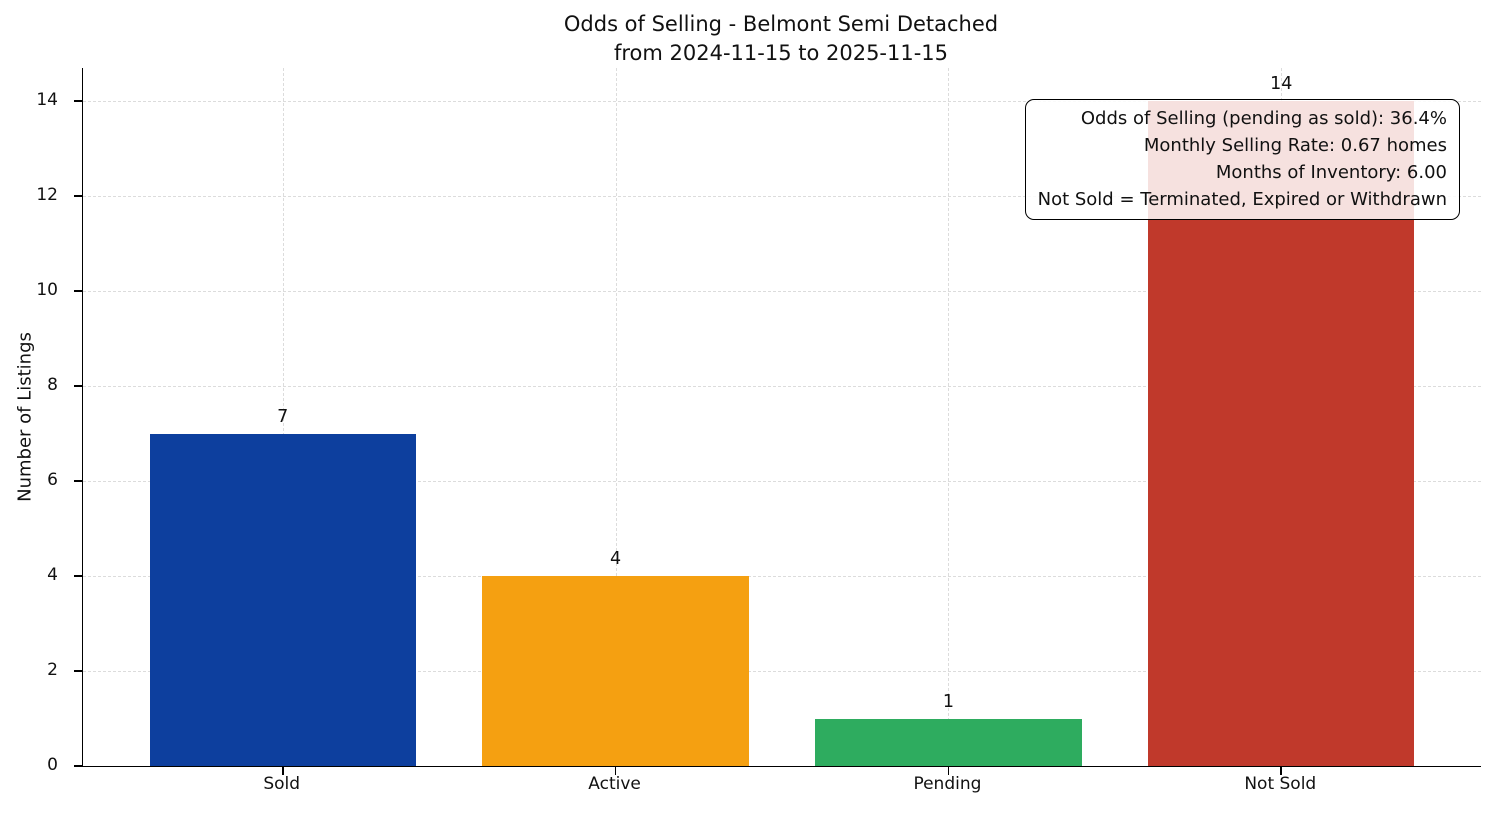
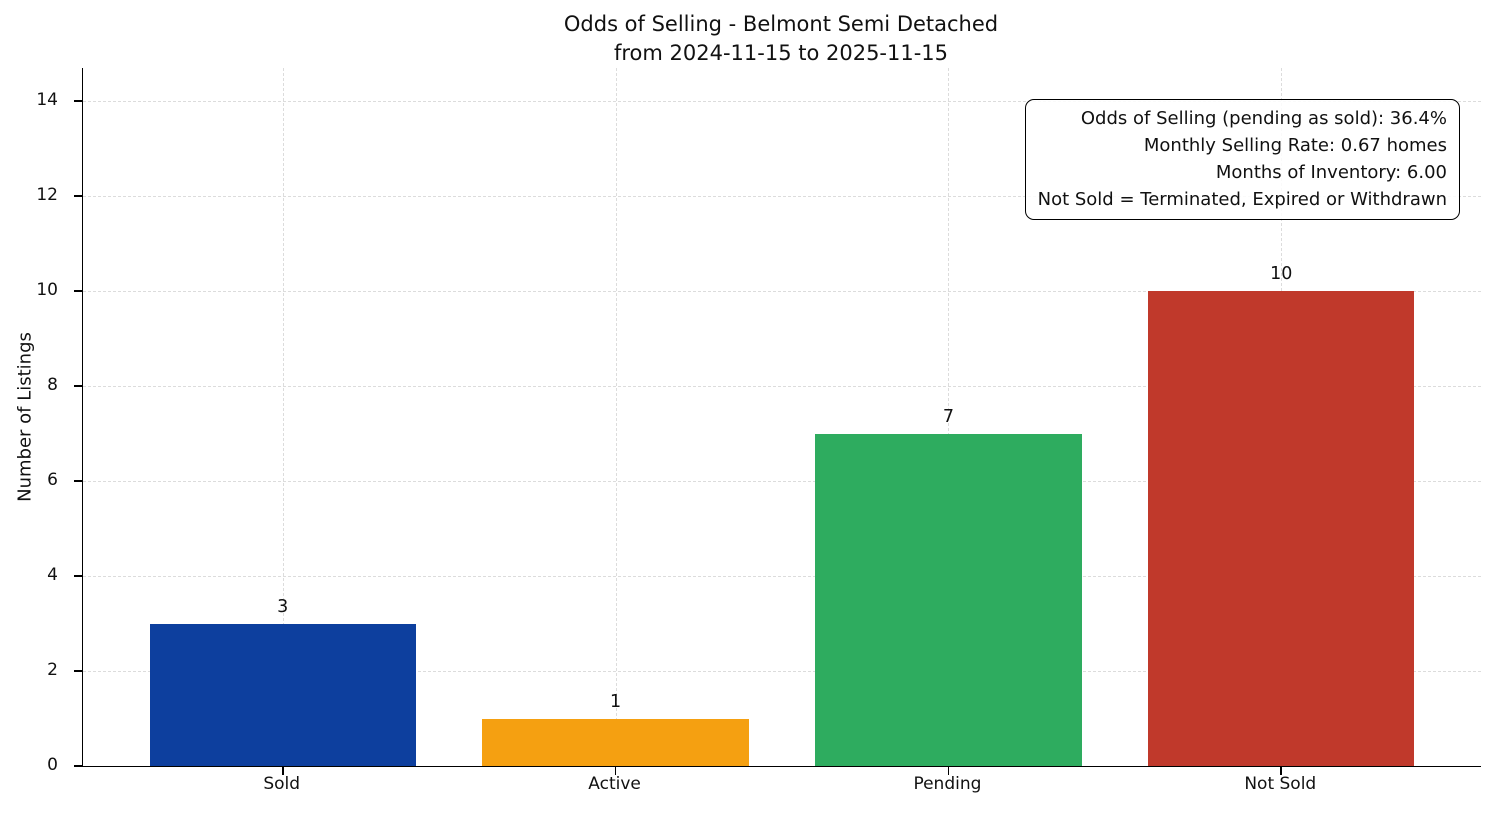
Sold: 7 -> 3
Active: 4 -> 1
Pending: 1 -> 7
Not Sold: 14 -> 10
